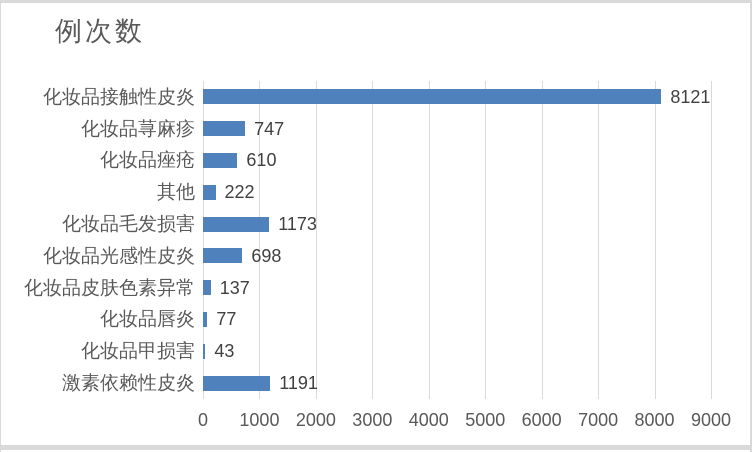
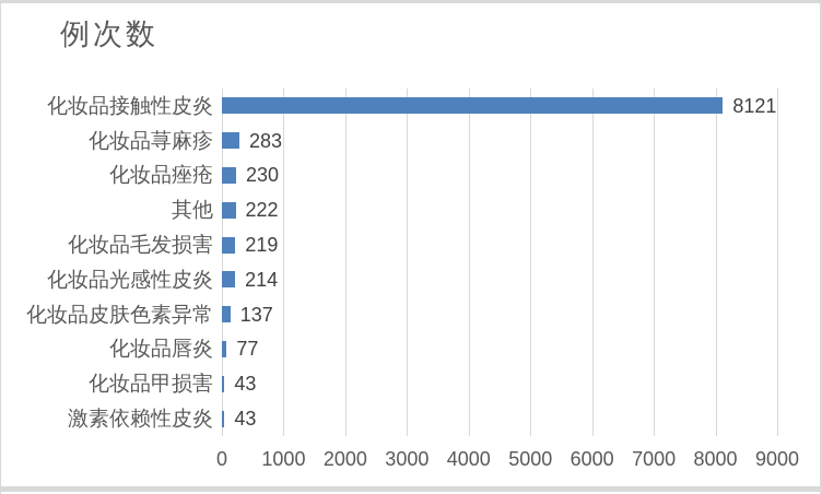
化妆品荨麻疹: 747 -> 283
化妆品痤疮: 610 -> 230
化妆品毛发损害: 1173 -> 219
化妆品光感性皮炎: 698 -> 214
激素依赖性皮炎: 1191 -> 43
